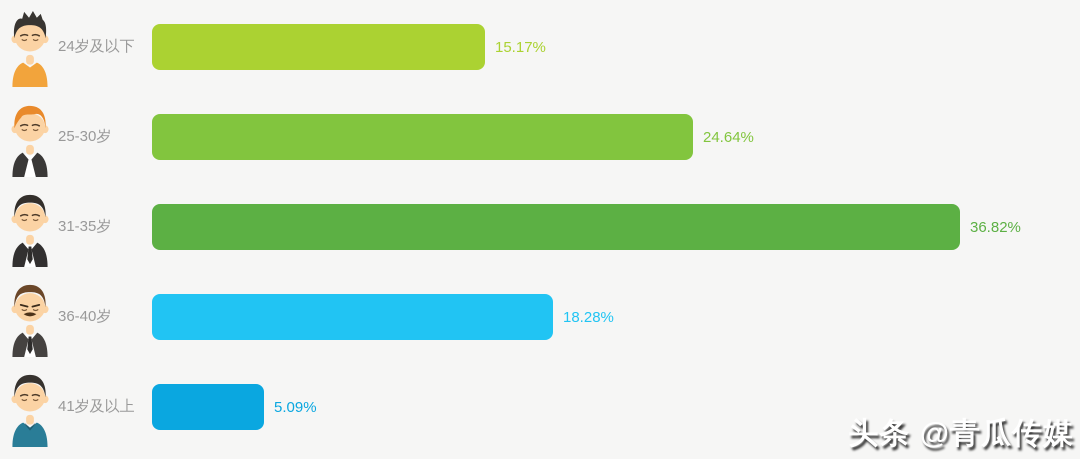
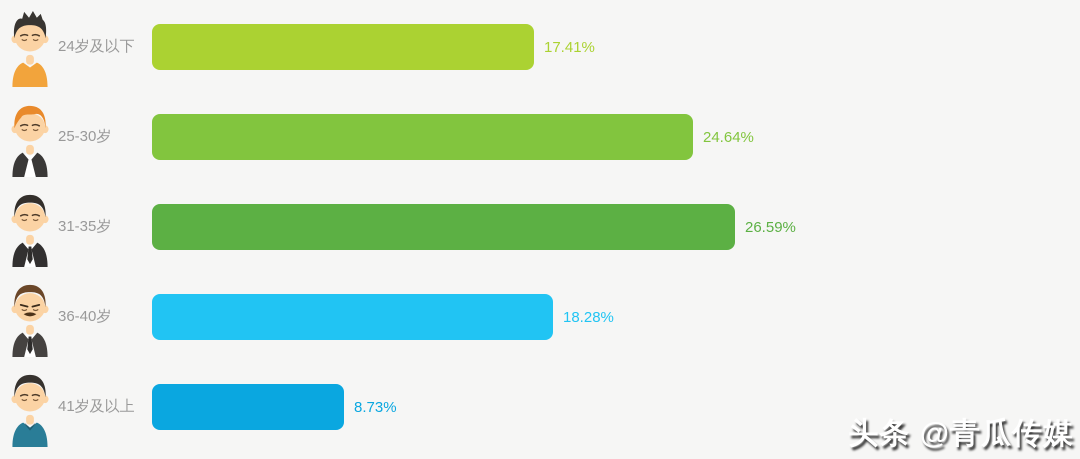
24岁及以下: 15.17% -> 17.41%
31-35岁: 36.82% -> 26.59%
41岁及以上: 5.09% -> 8.73%
